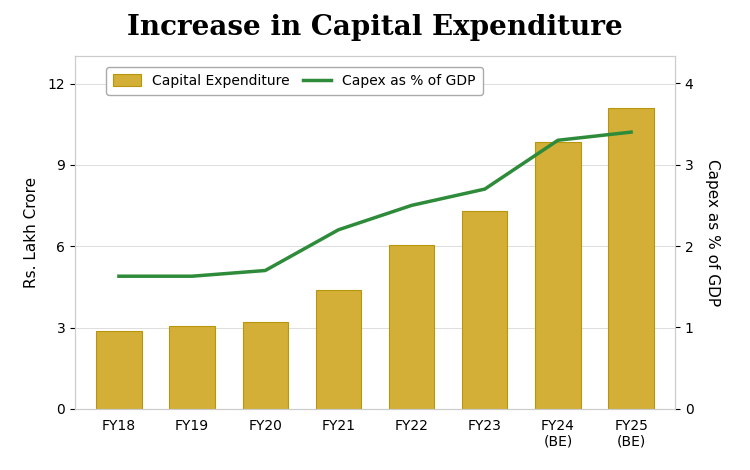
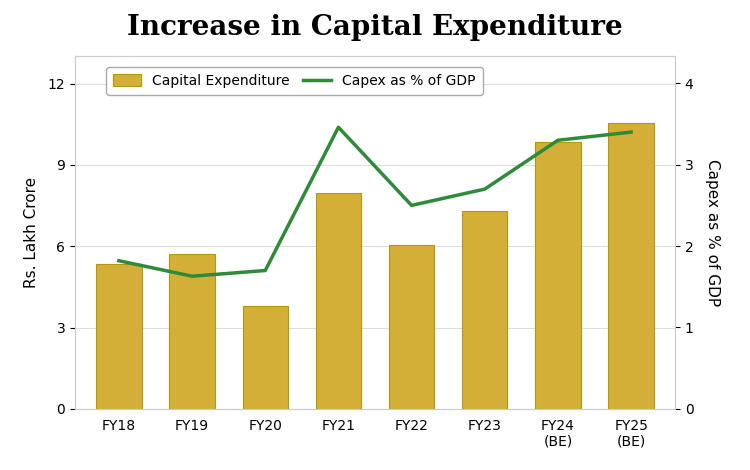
Capital Expenditure/FY18: 2.87 -> 5.35
Capex as % of GDP/FY18: 1.63 -> 1.82
Capital Expenditure/FY19: 3.07 -> 5.70
Capital Expenditure/FY20: 3.22 -> 3.80
Capital Expenditure/FY21: 4.39 -> 7.95
Capex as % of GDP/FY21: 2.20 -> 3.46
Capital Expenditure/FY25 (BE): 11.11 -> 10.55
